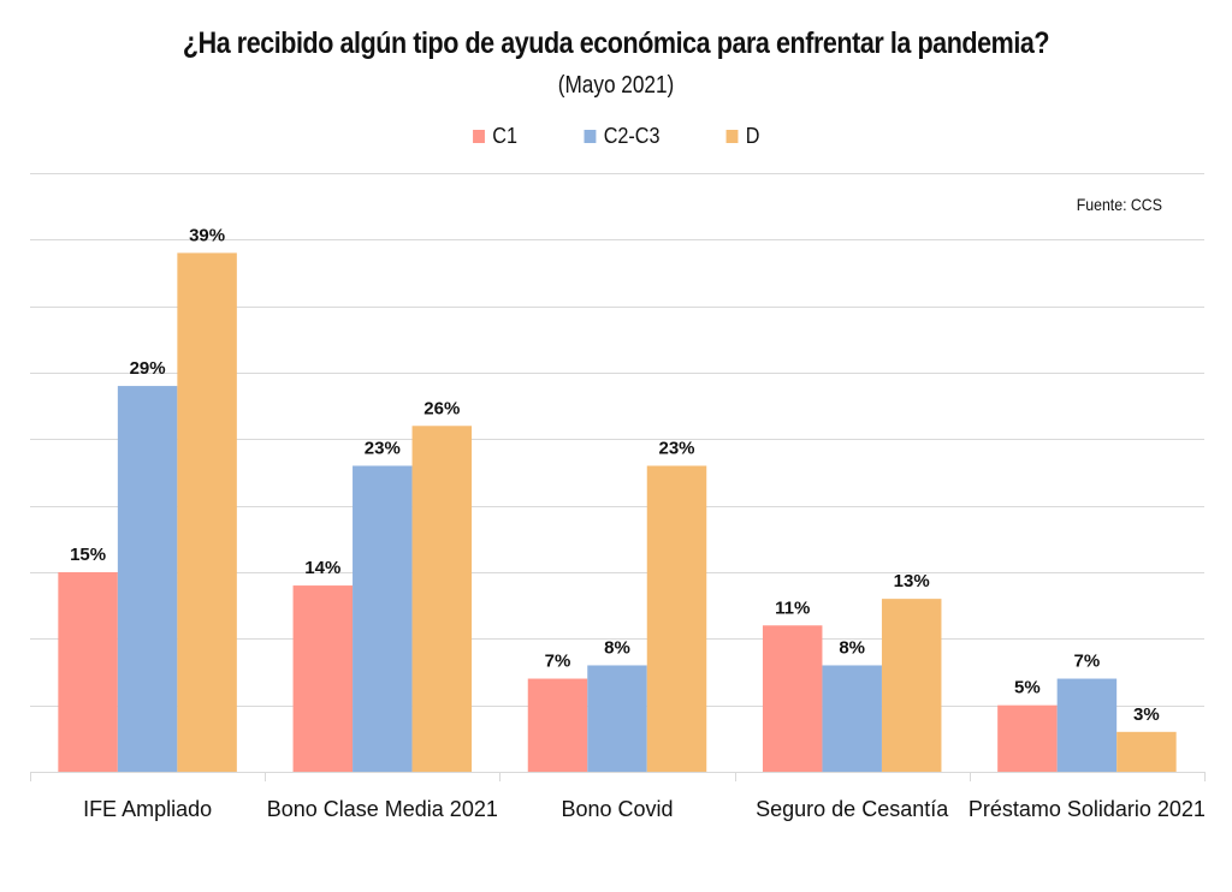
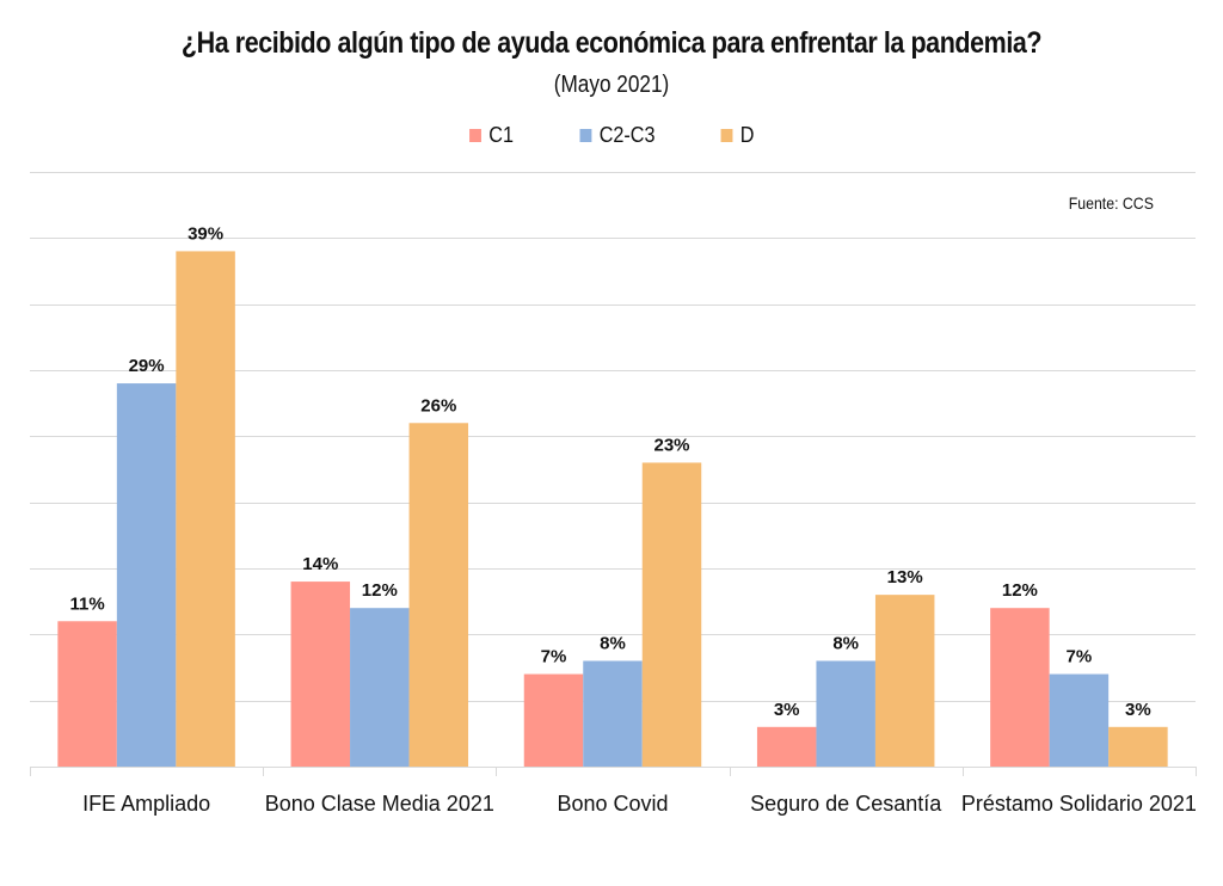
C1/IFE Ampliado: 15% -> 11%
C2-C3/Bono Clase Media 2021: 23% -> 12%
C1/Seguro de Cesantía: 11% -> 3%
C1/Préstamo Solidario 2021: 5% -> 12%
